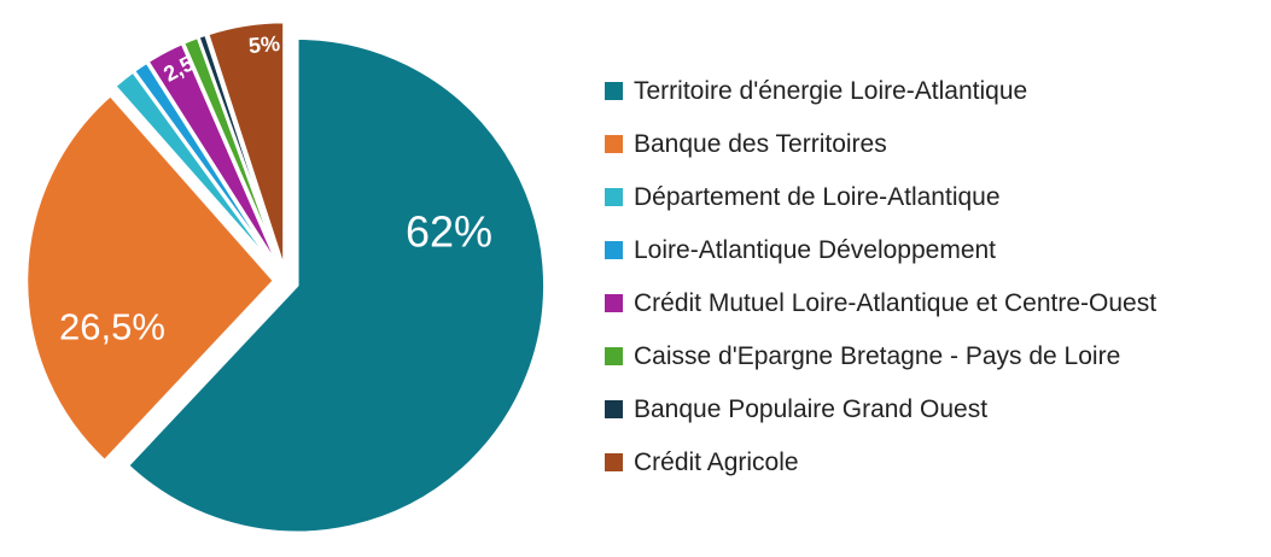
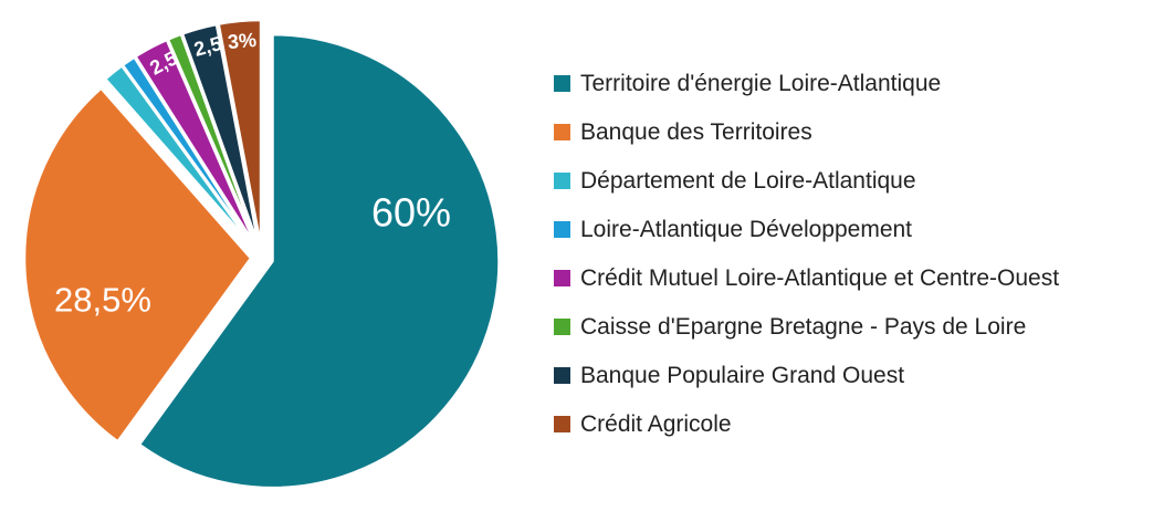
Territoire d'énergie Loire-Atlantique: 62% -> 60%
Banque des Territoires: 26,5% -> 28,5%
Banque Populaire Grand Ouest: 0,5 -> 2,5
Crédit Agricole: 5% -> 3%
